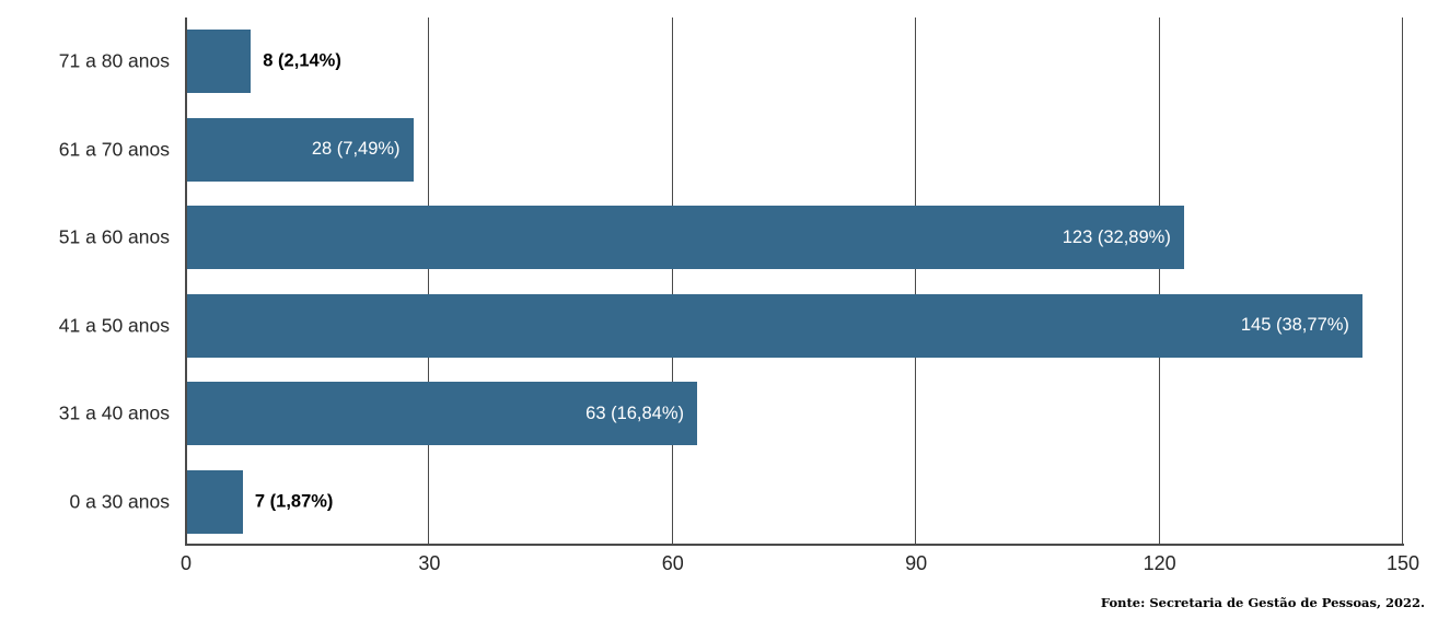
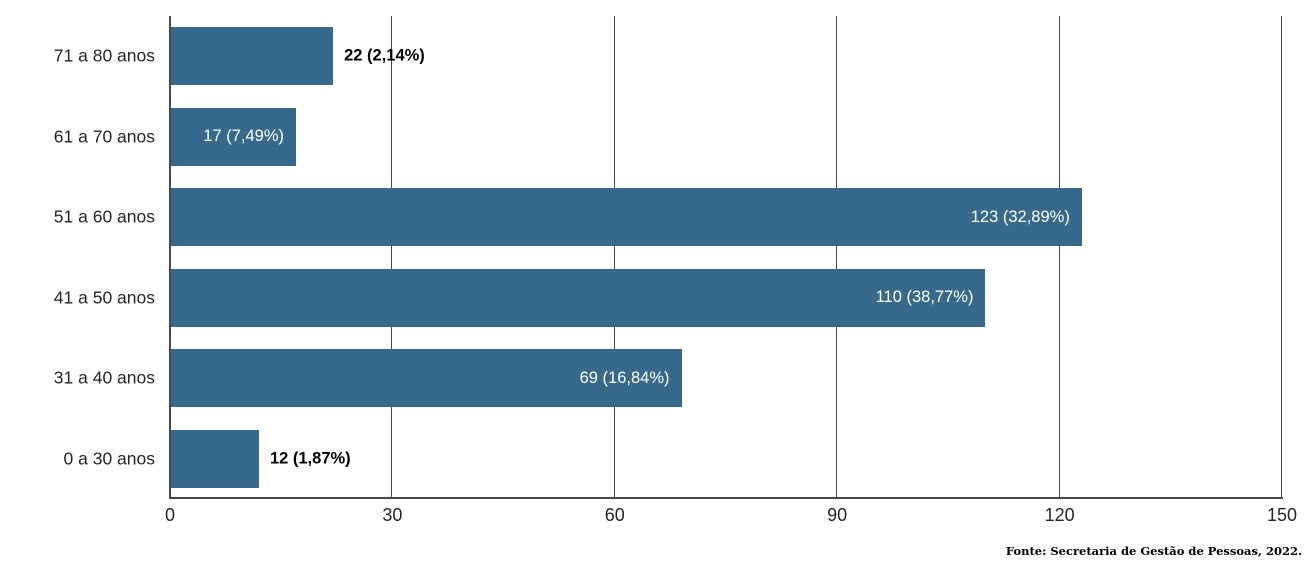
71 a 80 anos: 8 -> 22
61 a 70 anos: 28 -> 17
41 a 50 anos: 145 -> 110
31 a 40 anos: 63 -> 69
0 a 30 anos: 7 -> 12
